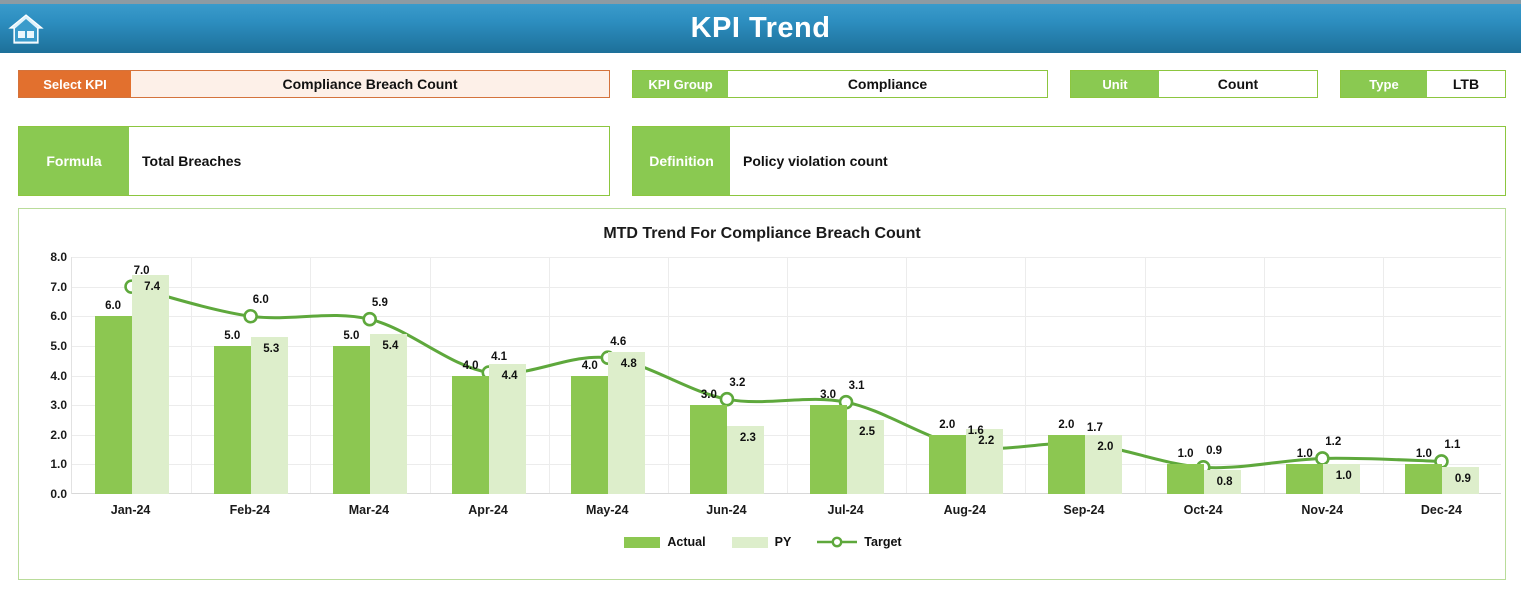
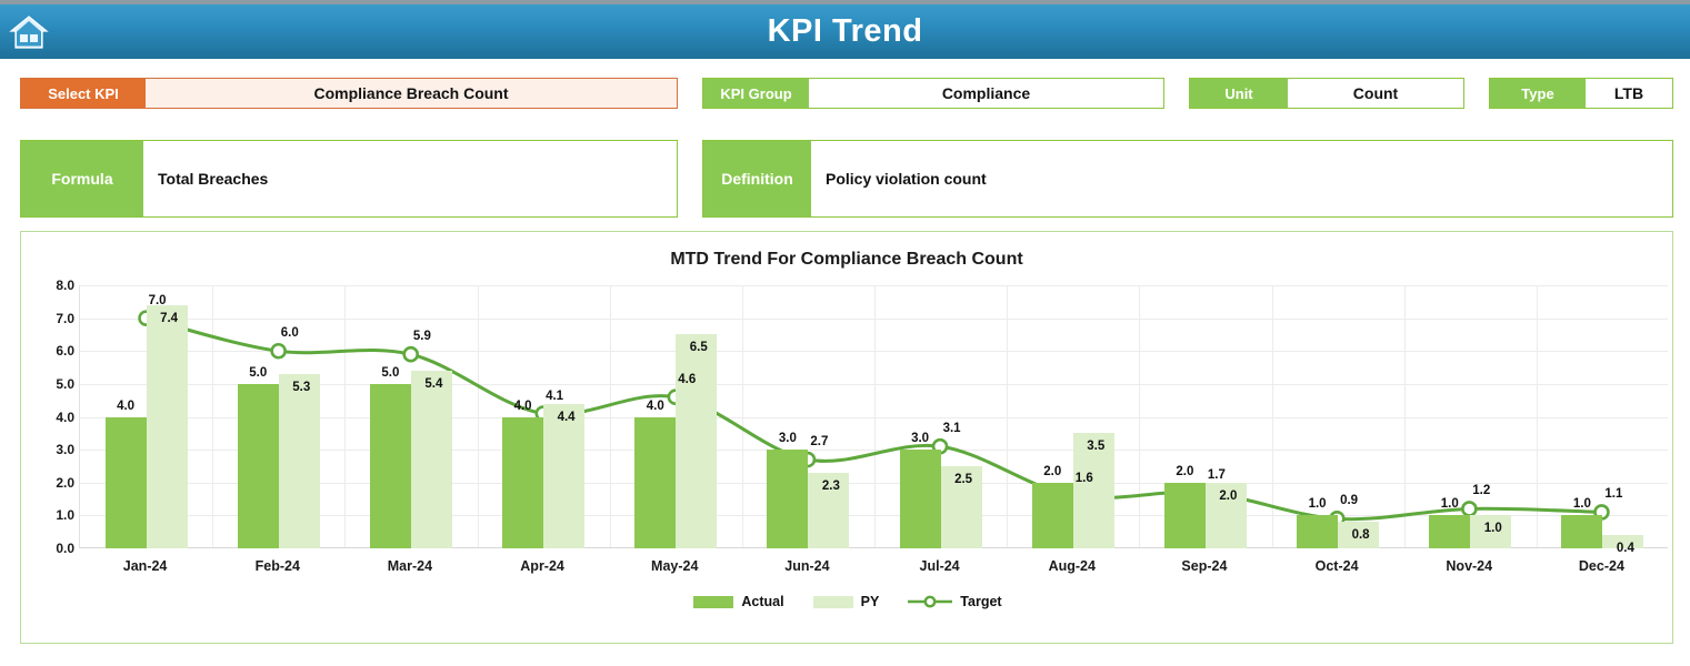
Actual/Jan-24: 6.0 -> 4.0
PY/May-24: 4.8 -> 6.5
Target/Jun-24: 3.2 -> 2.7
PY/Aug-24: 2.2 -> 3.5
PY/Dec-24: 0.9 -> 0.4
